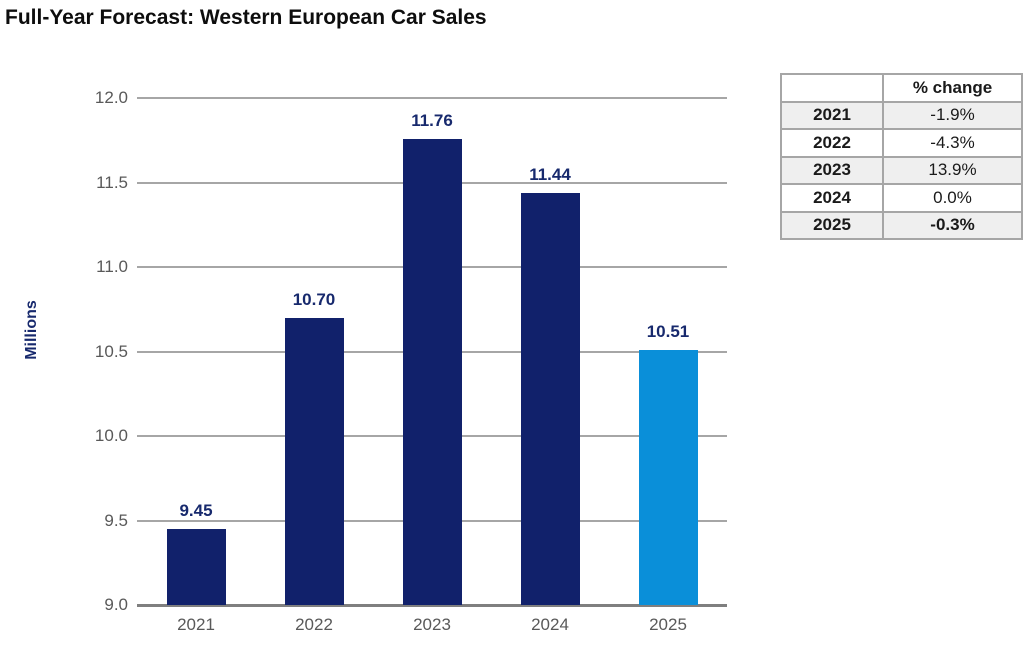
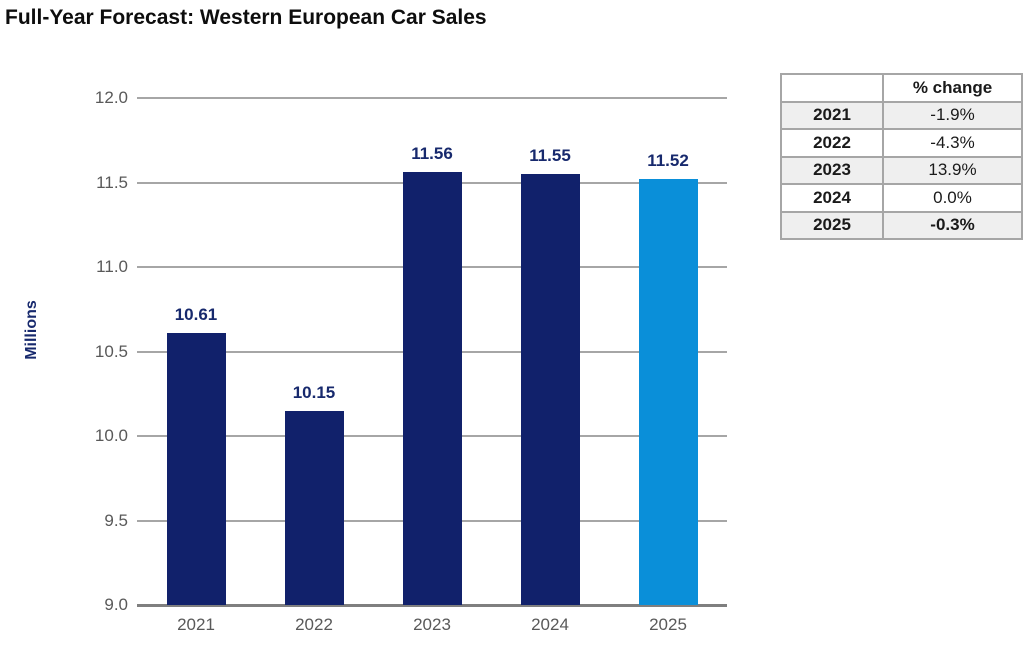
2021: 9.45 -> 10.61
2022: 10.70 -> 10.15
2023: 11.76 -> 11.56
2024: 11.44 -> 11.55
2025: 10.51 -> 11.52
